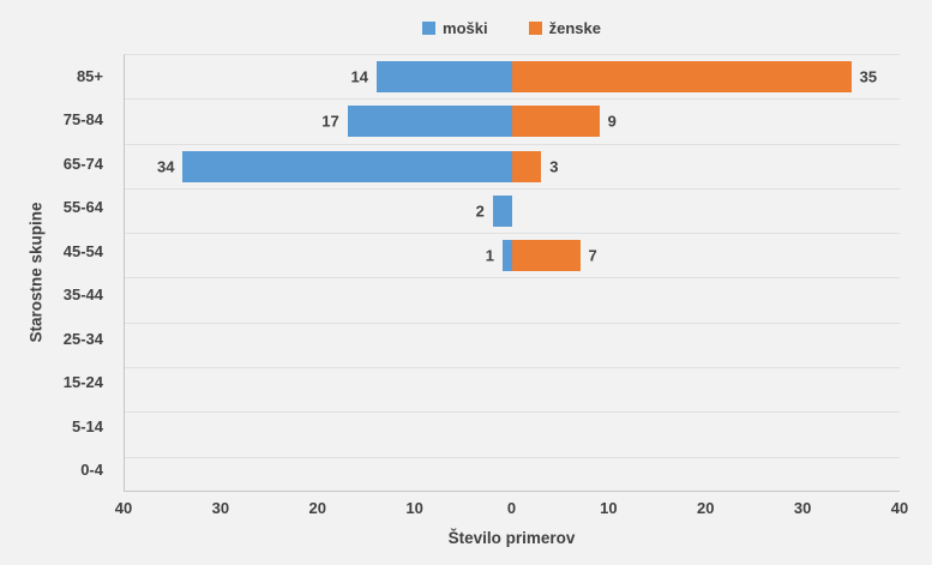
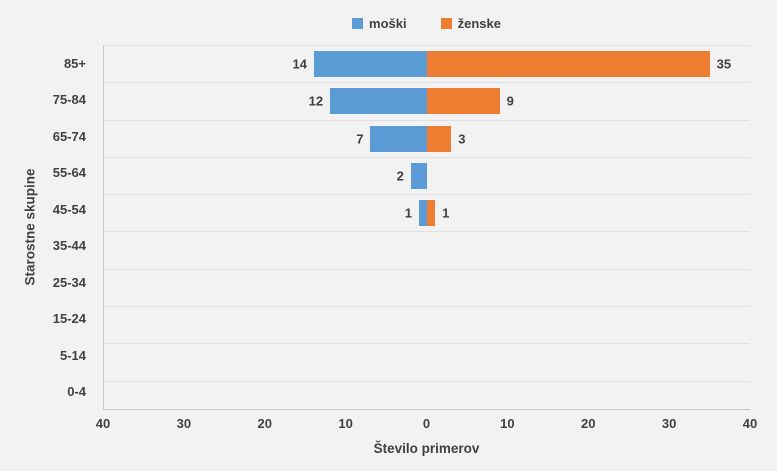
moški/75-84: 17 -> 12
moški/65-74: 34 -> 7
ženske/45-54: 7 -> 1
